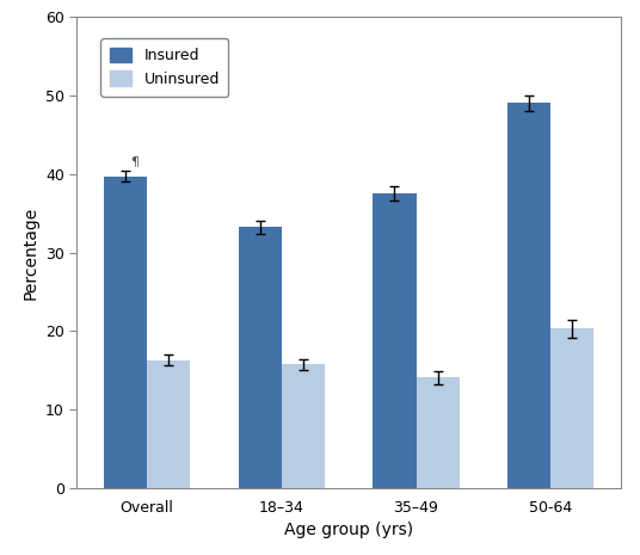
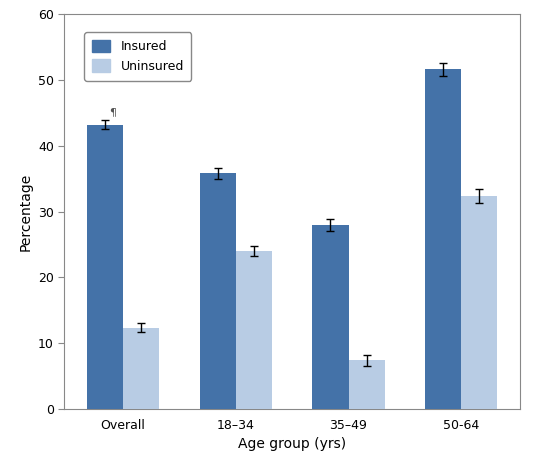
Insured/Overall: 39.7 -> 43.2
Uninsured/Overall: 16.3 -> 12.4
Insured/18–34: 33.2 -> 35.8
Uninsured/18–34: 15.8 -> 24.0
Insured/35–49: 37.5 -> 28.0
Uninsured/35–49: 14.1 -> 7.4
Insured/50-64: 49.0 -> 51.6
Uninsured/50-64: 20.3 -> 32.4
